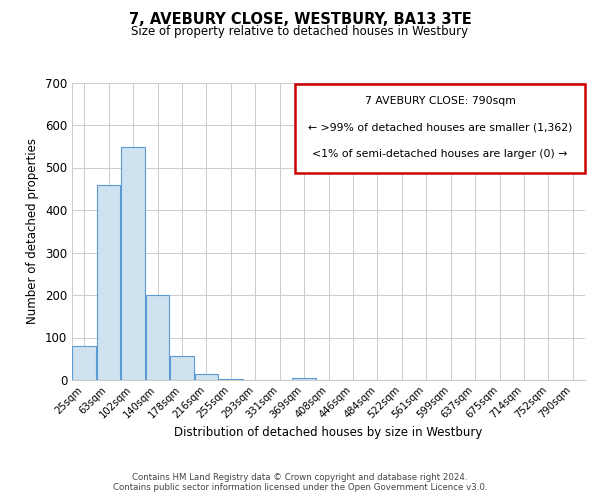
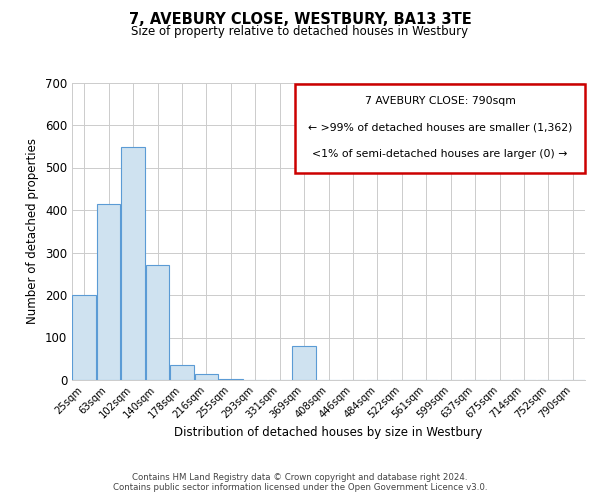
25sqm: 80 -> 200
63sqm: 460 -> 415
140sqm: 200 -> 270
178sqm: 57 -> 35
369sqm: 4 -> 80
